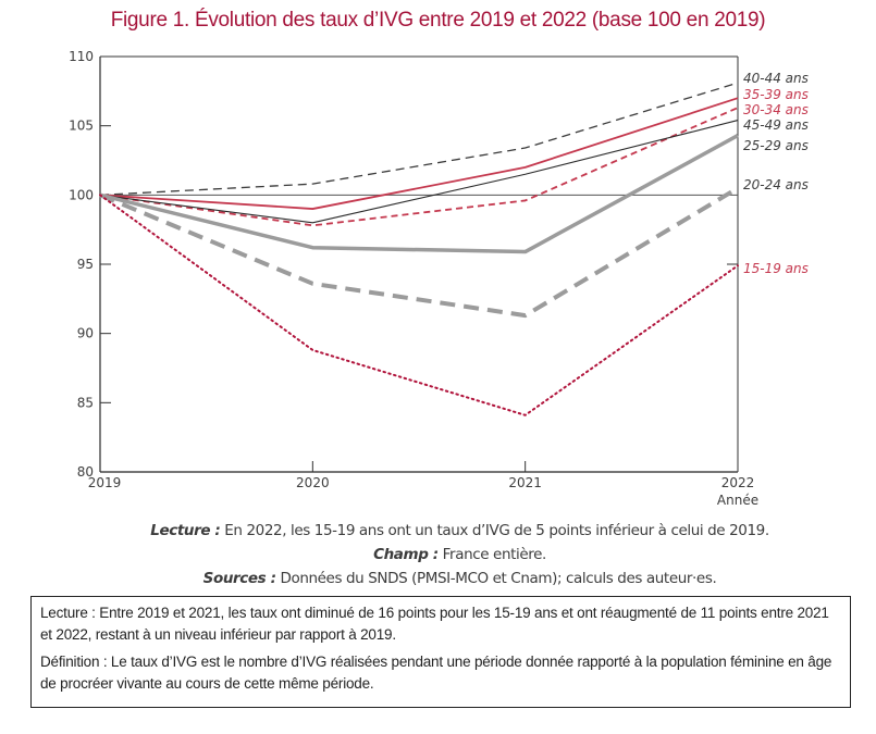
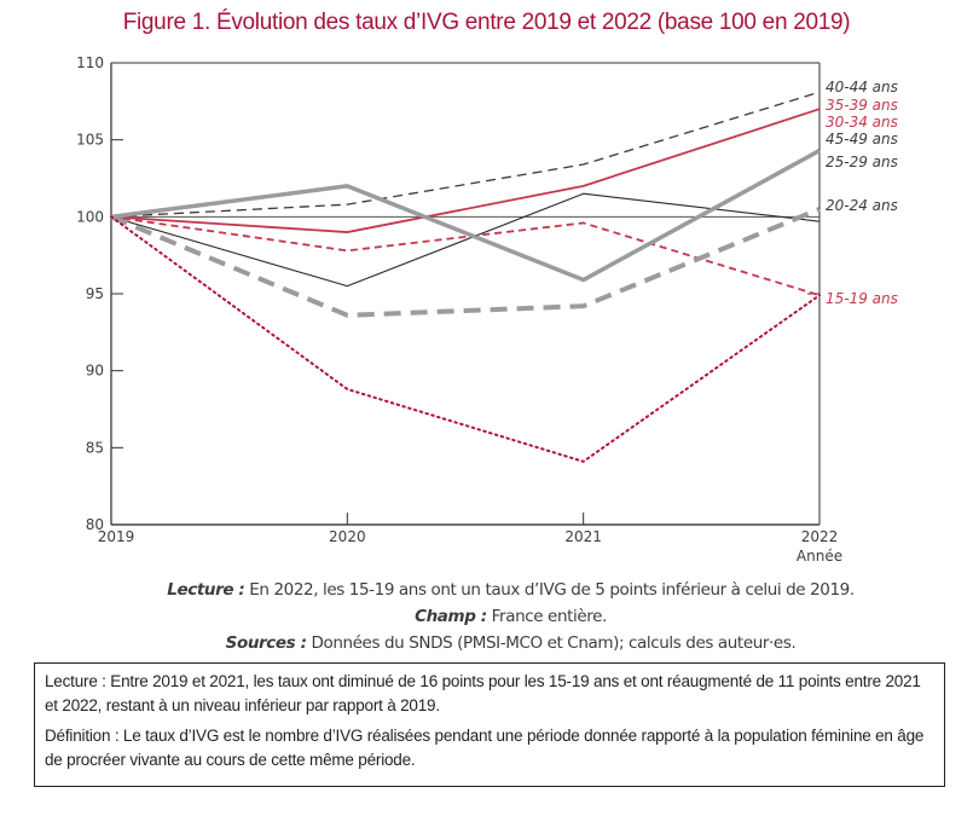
45-49 ans/2020: 98.0 -> 95.5
25-29 ans/2020: 96.2 -> 102.0
20-24 ans/2021: 91.3 -> 94.2
30-34 ans/2022: 106.3 -> 94.9
45-49 ans/2022: 105.4 -> 99.7
